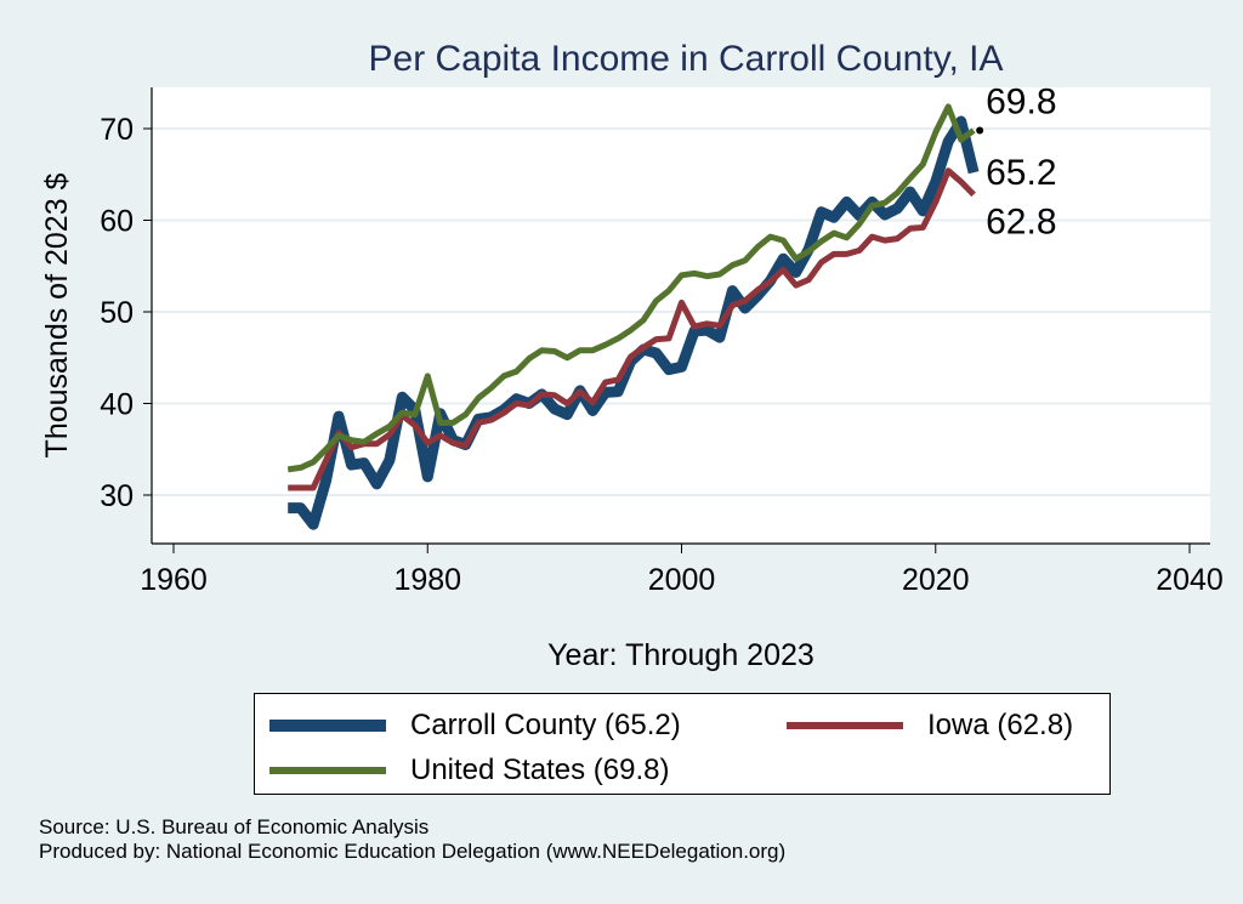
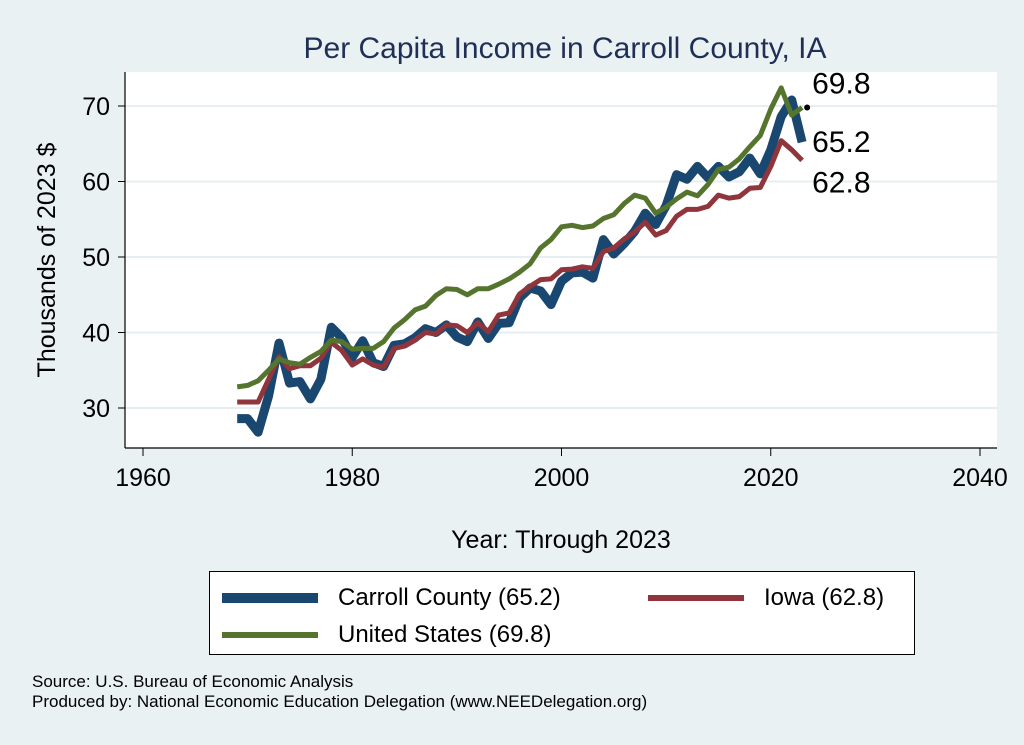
Carroll County (65.2)/1980: 32 -> 37
United States (69.8)/1980: 43 -> 38
Carroll County (65.2)/2000: 44 -> 47
Iowa (62.8)/2000: 51 -> 48
